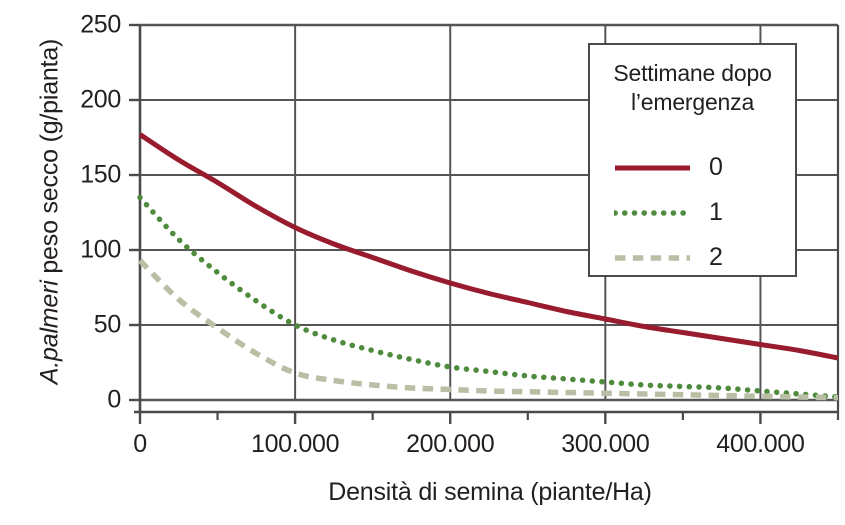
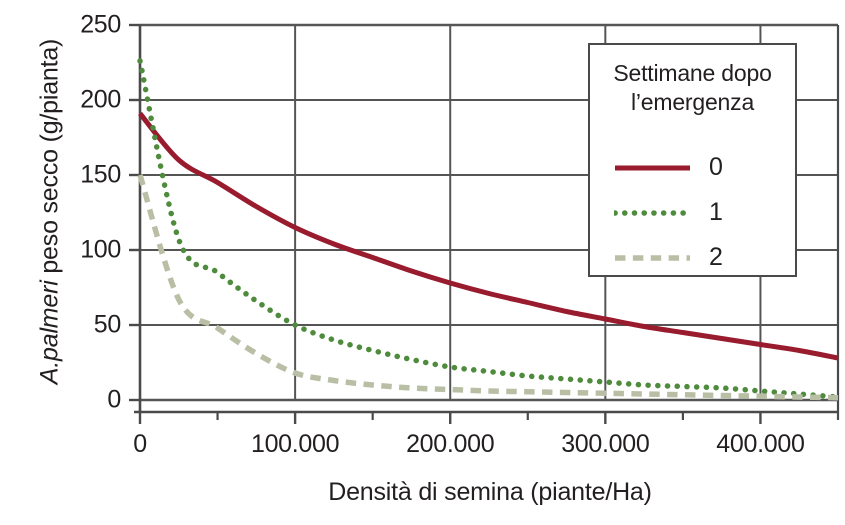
0/0: 177 -> 191
1/0: 135 -> 226
2/0: 93 -> 150
